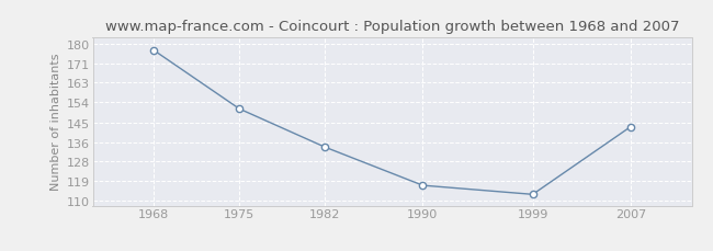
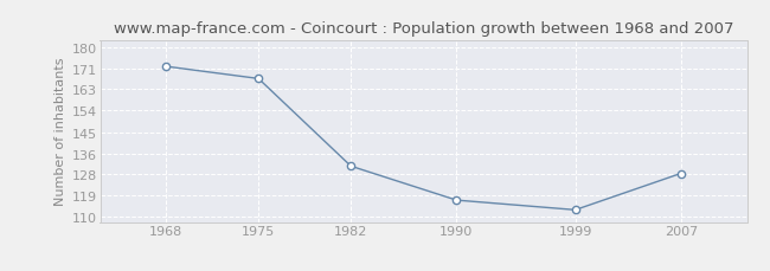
1968: 177 -> 172
1975: 151 -> 167
1982: 134 -> 131
2007: 143 -> 128
